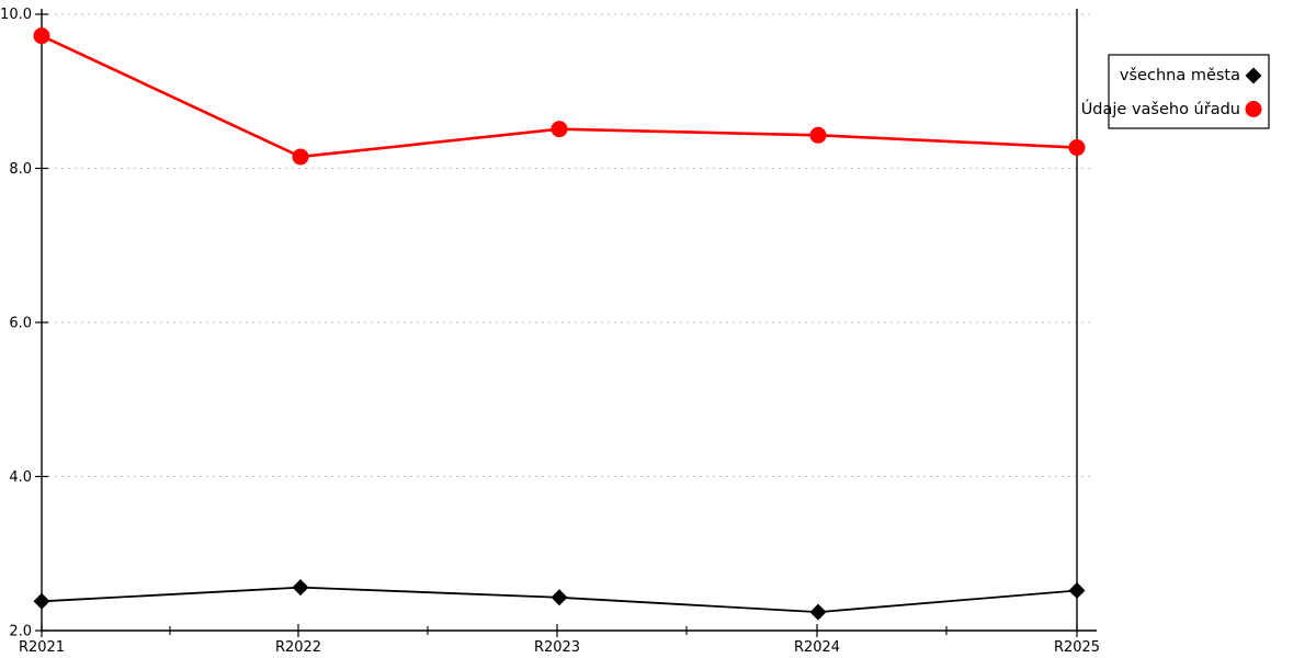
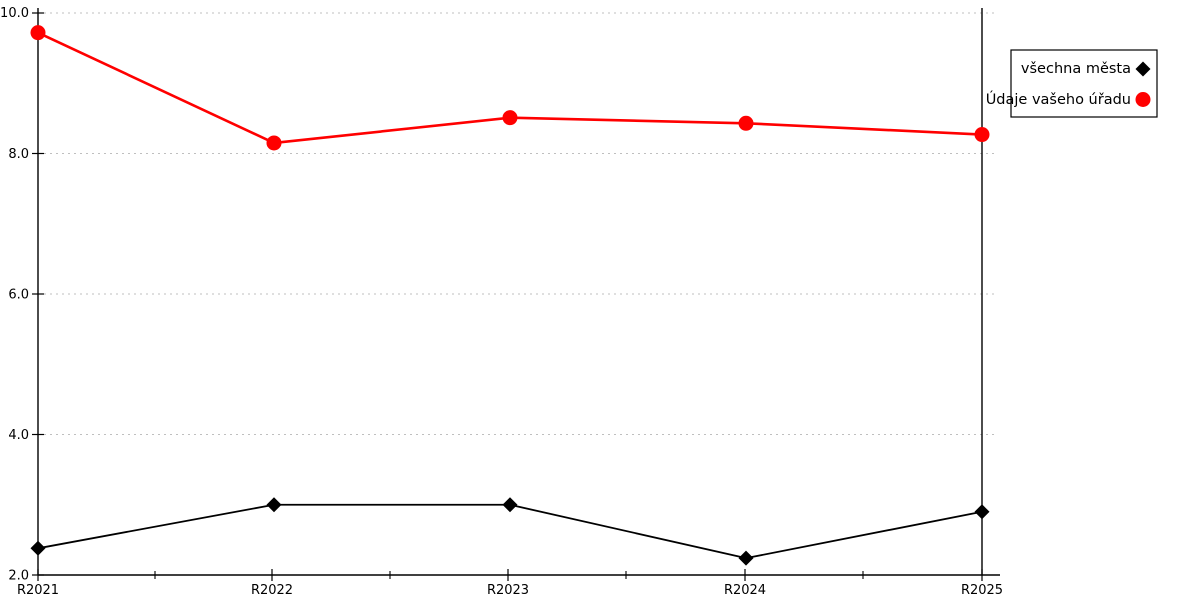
všechna města/R2022: 2.6 -> 3.0
všechna města/R2023: 2.4 -> 3.0
všechna města/R2025: 2.5 -> 2.9
